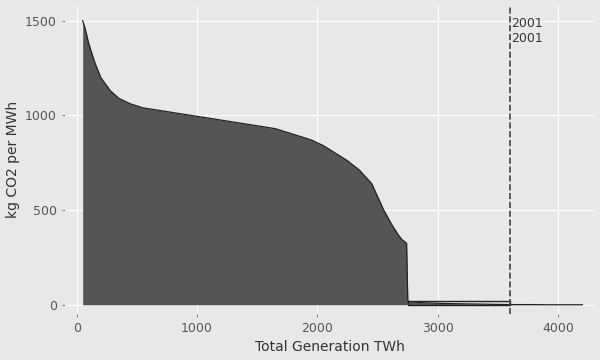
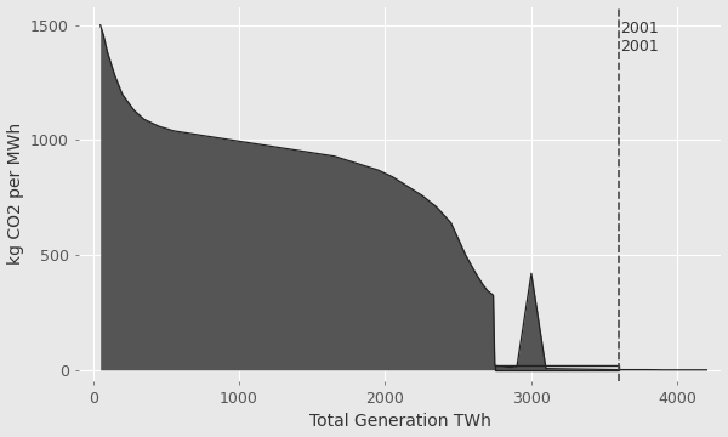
3000: 10 -> 420
